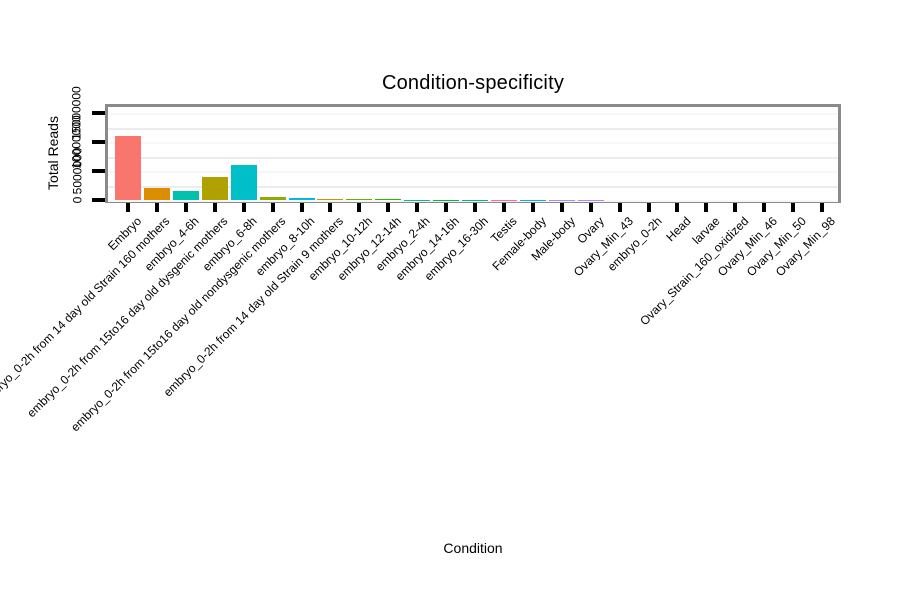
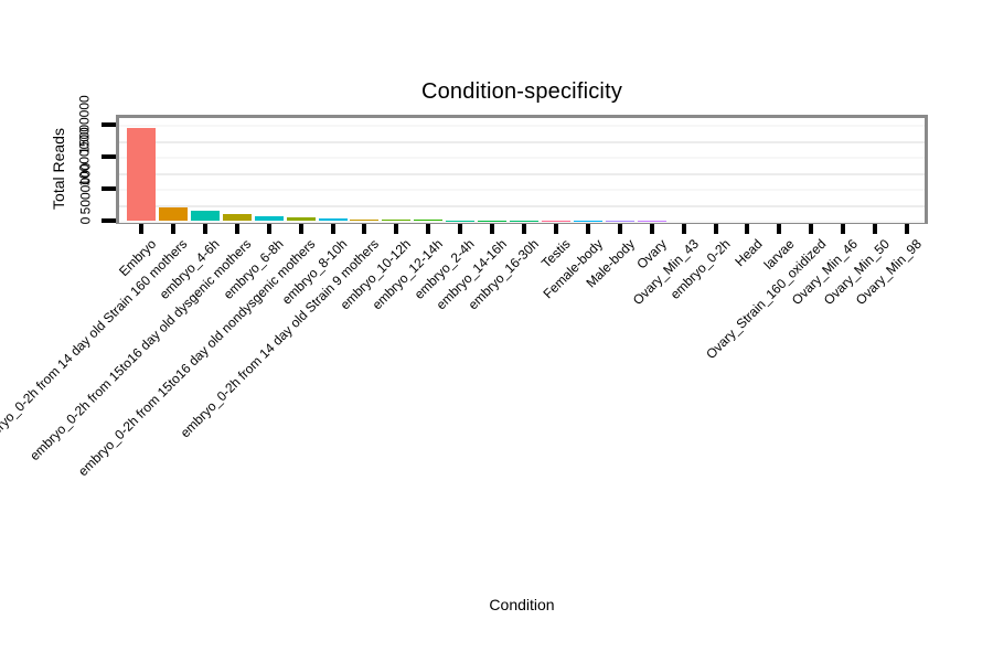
Embryo: 11000000 -> 14000000
embryo_0-2h from 15to16 day old dysgenic mothers: 4000000 -> 1000000
embryo_6-8h: 6000000 -> 1000000
